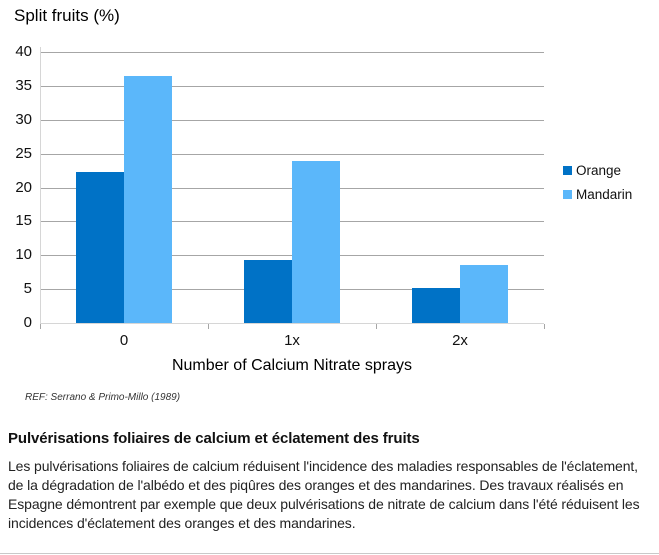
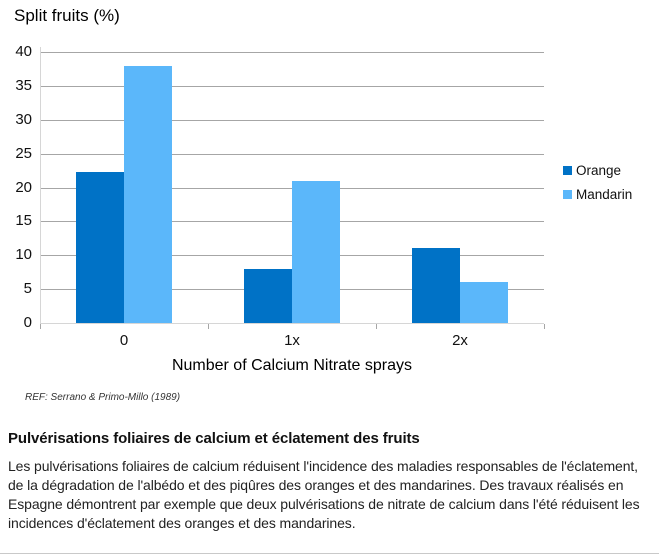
Mandarin/0: 36 -> 38
Orange/1x: 9 -> 8
Mandarin/1x: 24 -> 21
Orange/2x: 5 -> 11
Mandarin/2x: 8 -> 6
